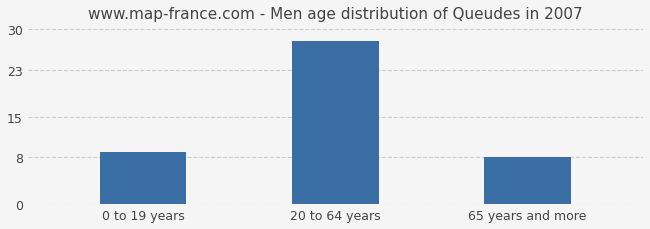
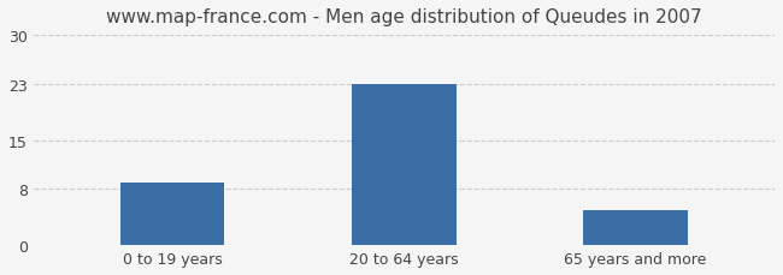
20 to 64 years: 28 -> 23
65 years and more: 8 -> 5
